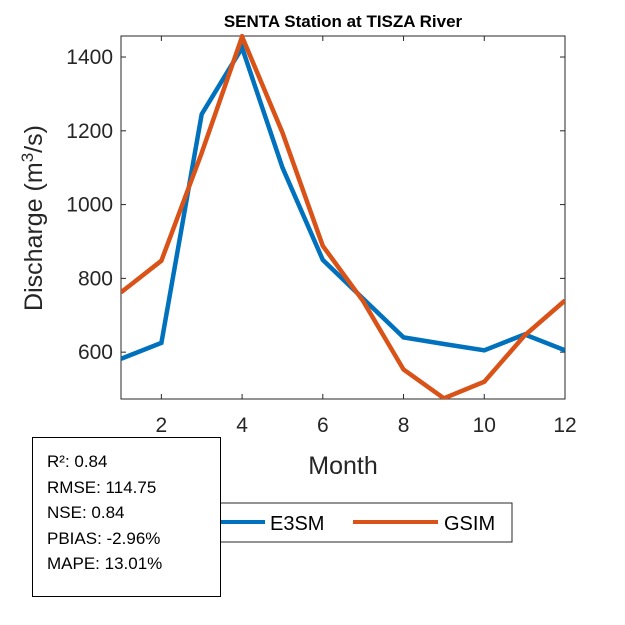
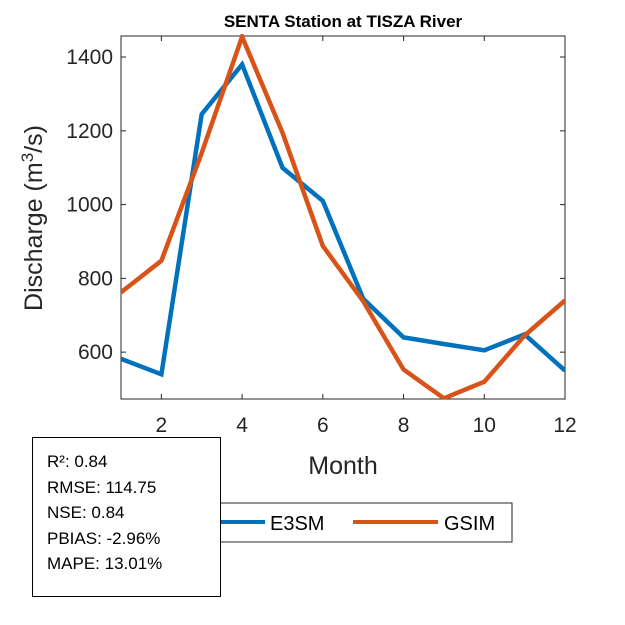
E3SM/2: 620 -> 540
E3SM/4: 1420 -> 1380
E3SM/6: 850 -> 1010
E3SM/12: 600 -> 550
